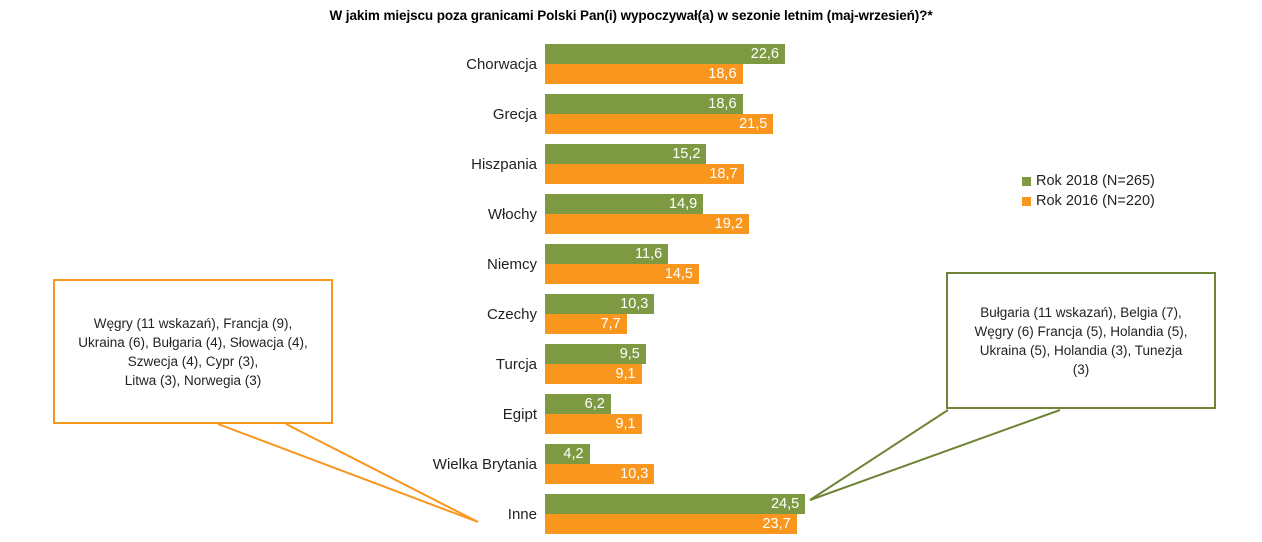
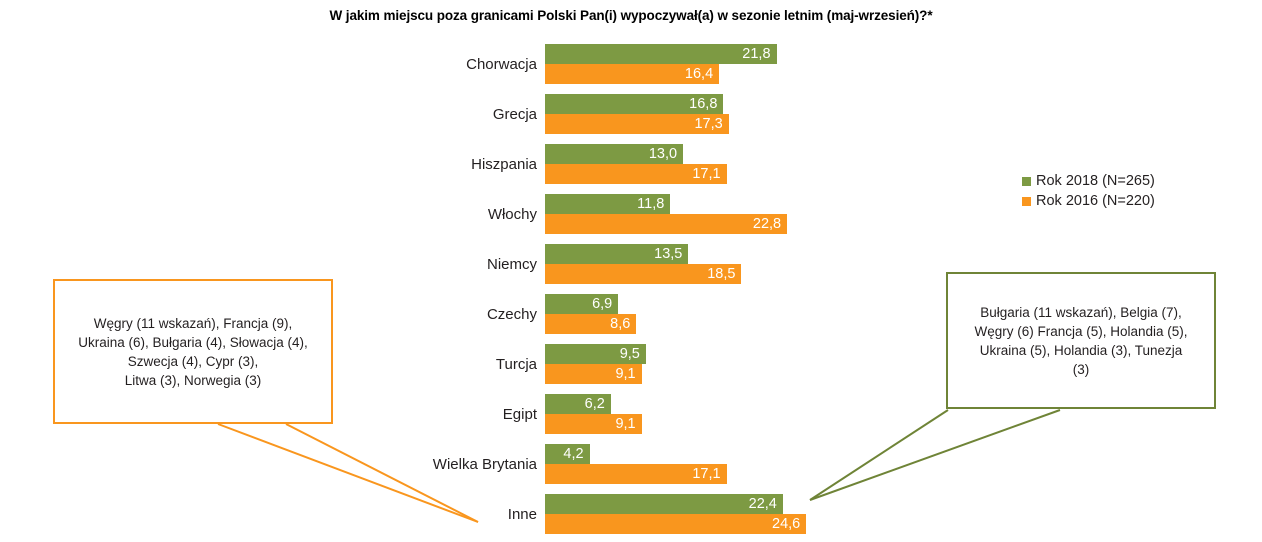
Rok 2018 (N=265)/Chorwacja: 22,6 -> 21,8
Rok 2016 (N=220)/Chorwacja: 18,6 -> 16,4
Rok 2018 (N=265)/Grecja: 18,6 -> 16,8
Rok 2016 (N=220)/Grecja: 21,5 -> 17,3
Rok 2018 (N=265)/Hiszpania: 15,2 -> 13,0
Rok 2016 (N=220)/Hiszpania: 18,7 -> 17,1
Rok 2018 (N=265)/Włochy: 14,9 -> 11,8
Rok 2016 (N=220)/Włochy: 19,2 -> 22,8
Rok 2018 (N=265)/Niemcy: 11,6 -> 13,5
Rok 2016 (N=220)/Niemcy: 14,5 -> 18,5
Rok 2018 (N=265)/Czechy: 10,3 -> 6,9
Rok 2016 (N=220)/Czechy: 7,7 -> 8,6
Rok 2016 (N=220)/Wielka Brytania: 10,3 -> 17,1
Rok 2018 (N=265)/Inne: 24,5 -> 22,4
Rok 2016 (N=220)/Inne: 23,7 -> 24,6
